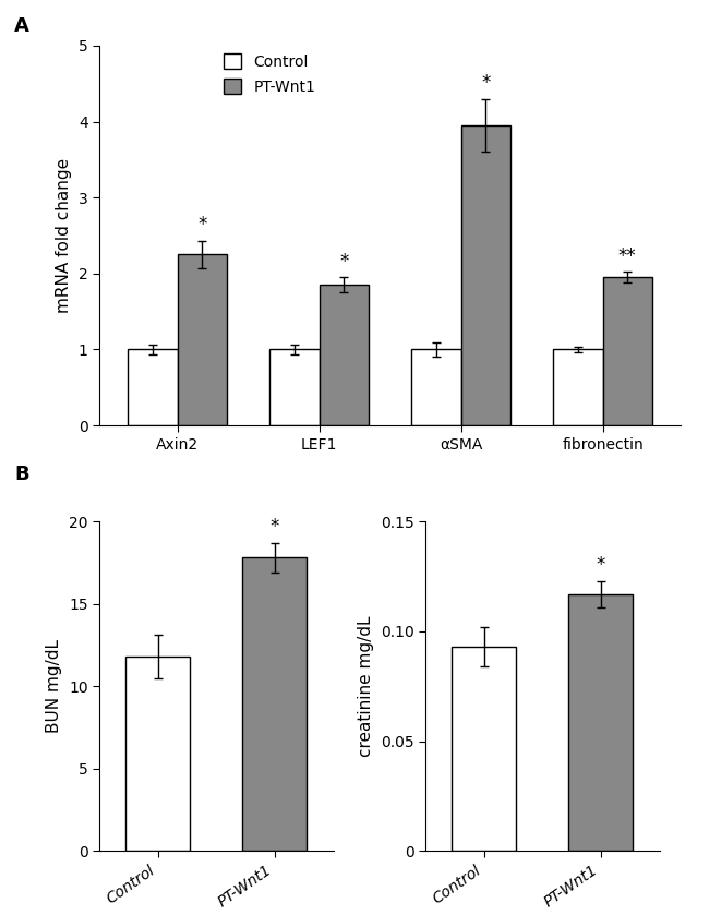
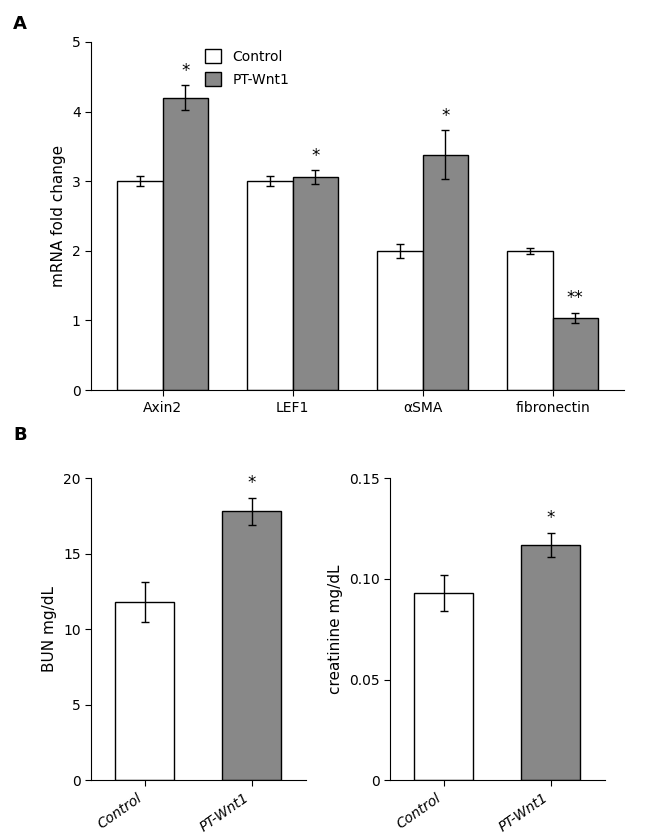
Control/Axin2: 1 -> 3
PT-Wnt1/Axin2: 2.25 -> 4.20
Control/LEF1: 1 -> 3
PT-Wnt1/LEF1: 1.85 -> 3.06
Control/αSMA: 1 -> 2
PT-Wnt1/αSMA: 3.95 -> 3.38
Control/fibronectin: 1 -> 2
PT-Wnt1/fibronectin: 1.95 -> 1.04
